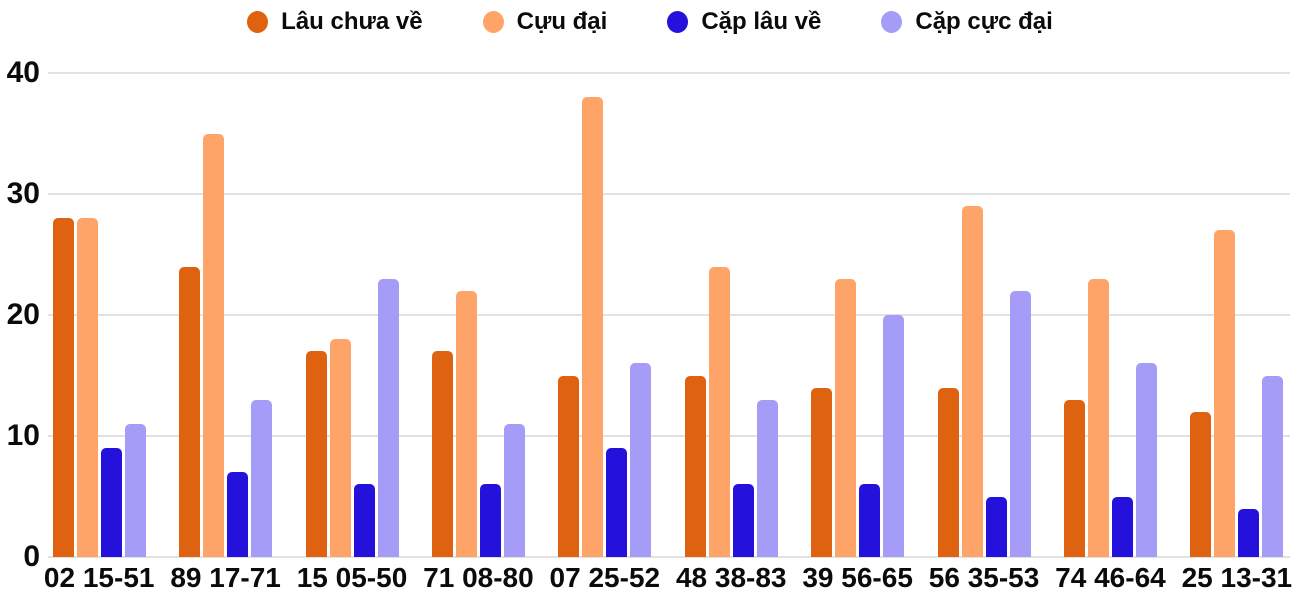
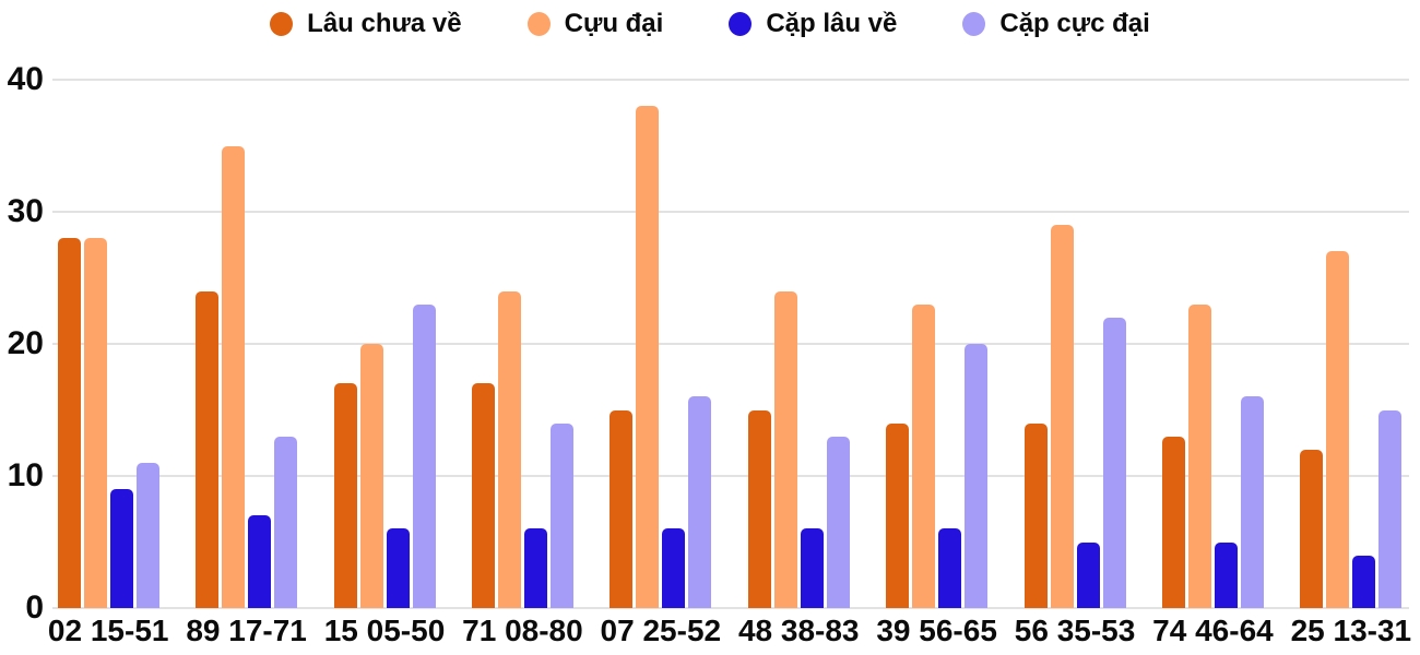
Cựu đại/15 05-50: 18 -> 20
Cựu đại/71 08-80: 22 -> 24
Cặp cực đại/71 08-80: 11 -> 14
Cặp lâu về/07 25-52: 9 -> 6
